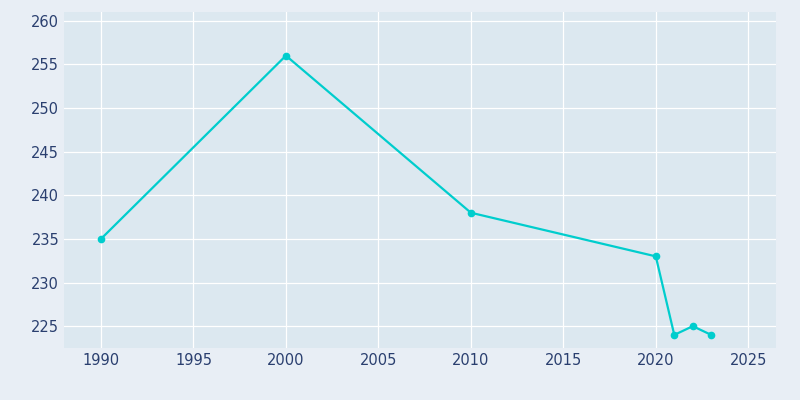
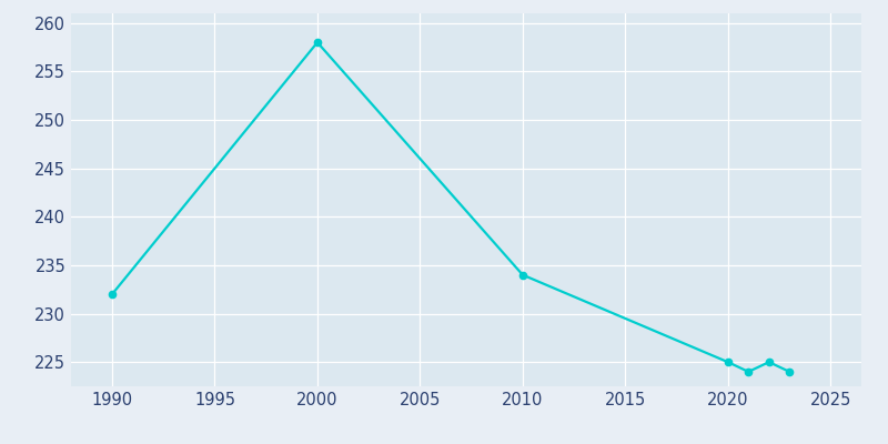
1990: 235 -> 232
2000: 256 -> 258
2010: 238 -> 234
2020: 233 -> 225
